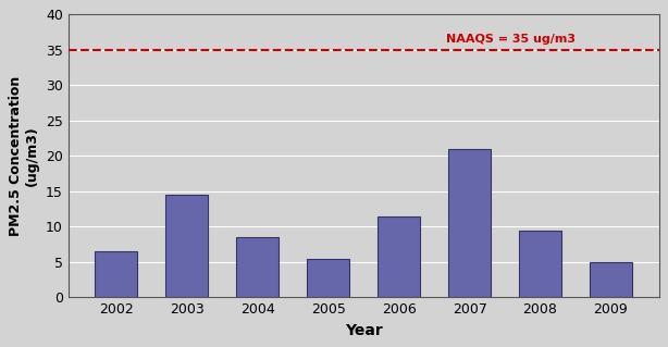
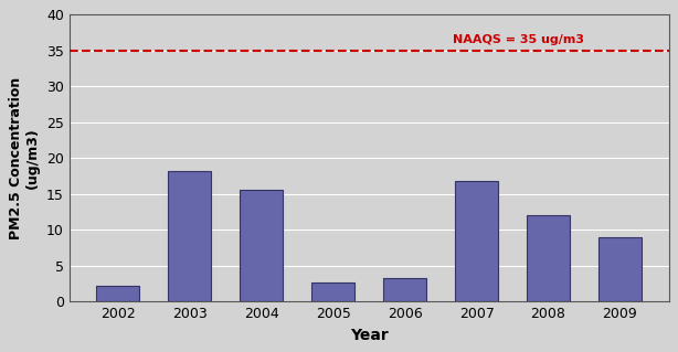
2002: 6.5 -> 2.2
2003: 14.5 -> 18.2
2004: 8.5 -> 15.6
2005: 5.5 -> 2.6
2006: 11.5 -> 3.2
2007: 21.0 -> 16.8
2008: 9.5 -> 12.0
2009: 5.0 -> 9.0
